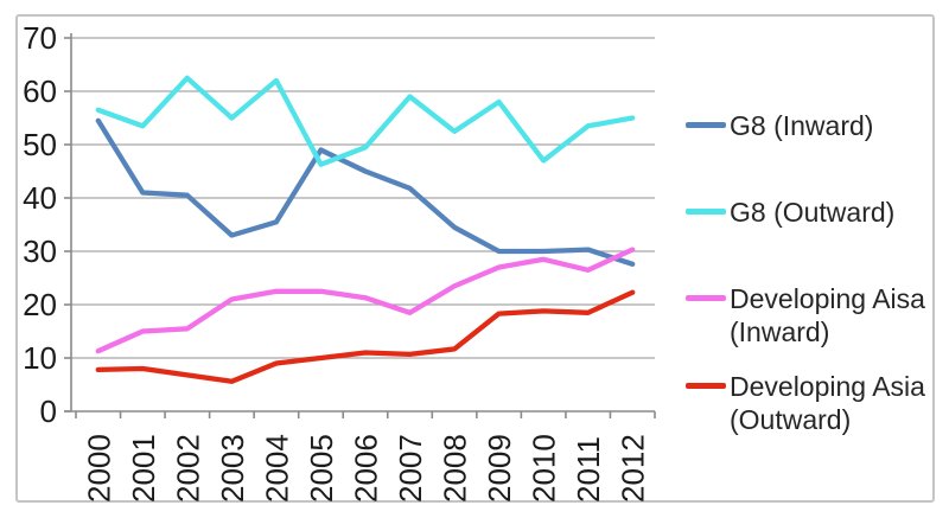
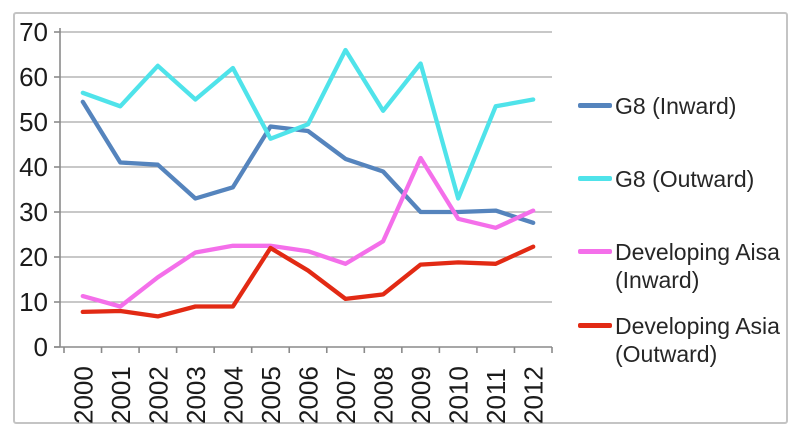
Developing Aisa (Inward)/2001: 15 -> 9
Developing Asia (Outward)/2003: 6 -> 9
Developing Asia (Outward)/2005: 10 -> 22
G8 (Inward)/2006: 45 -> 48
Developing Asia (Outward)/2006: 11 -> 17
G8 (Outward)/2007: 59 -> 66
G8 (Inward)/2008: 34 -> 39
G8 (Outward)/2009: 58 -> 63
Developing Aisa (Inward)/2009: 27 -> 42
G8 (Outward)/2010: 47 -> 33
